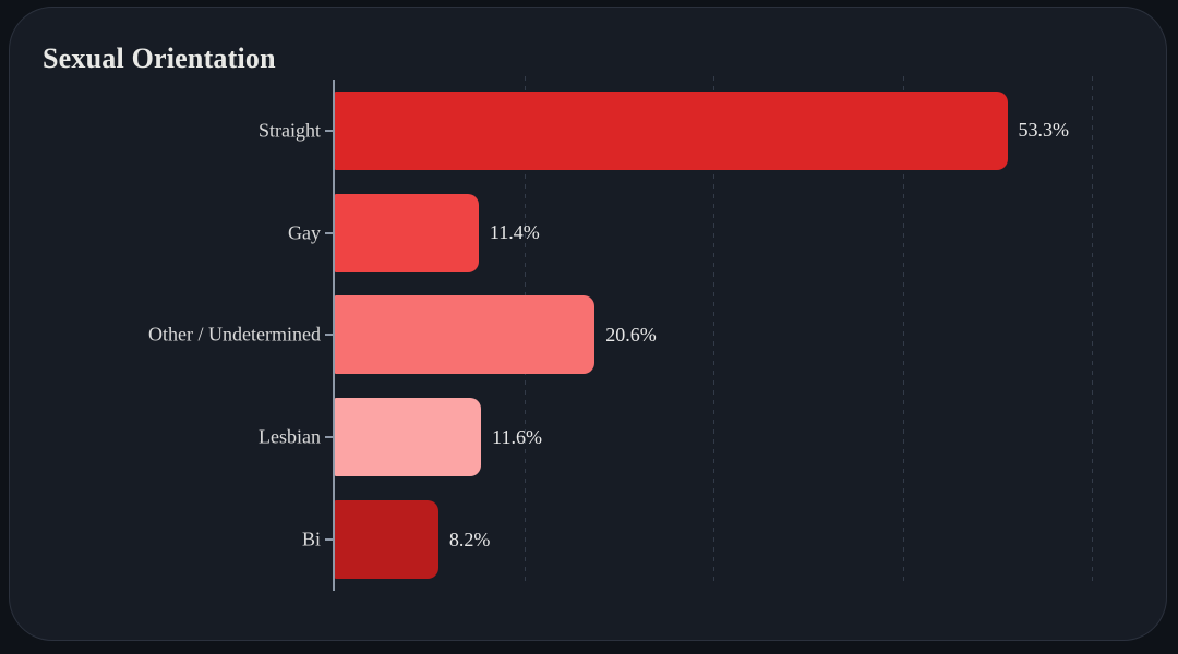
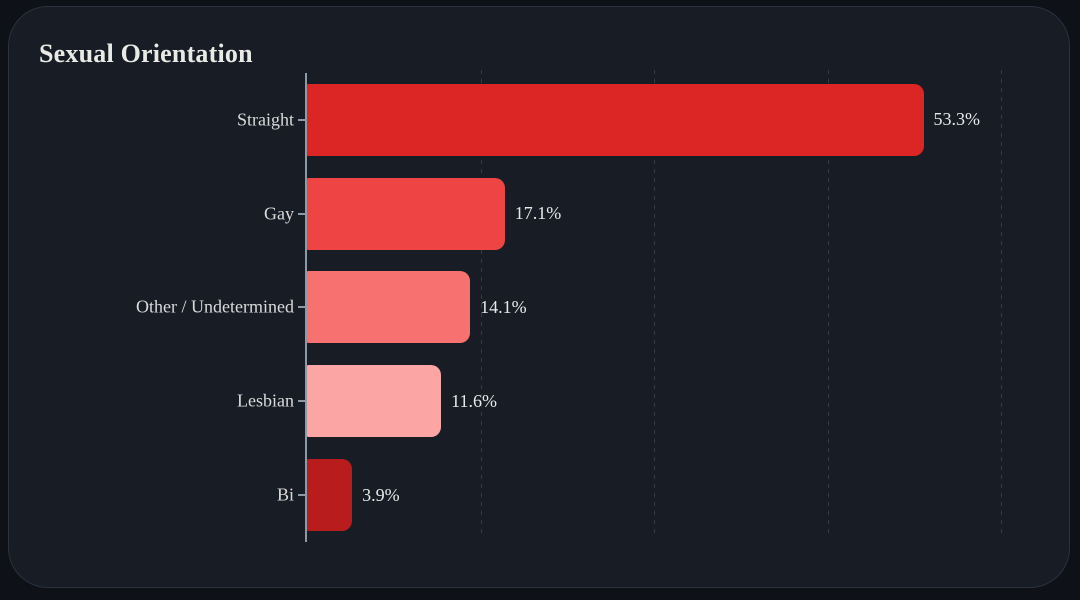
Gay: 11.4% -> 17.1%
Other / Undetermined: 20.6% -> 14.1%
Bi: 8.2% -> 3.9%
